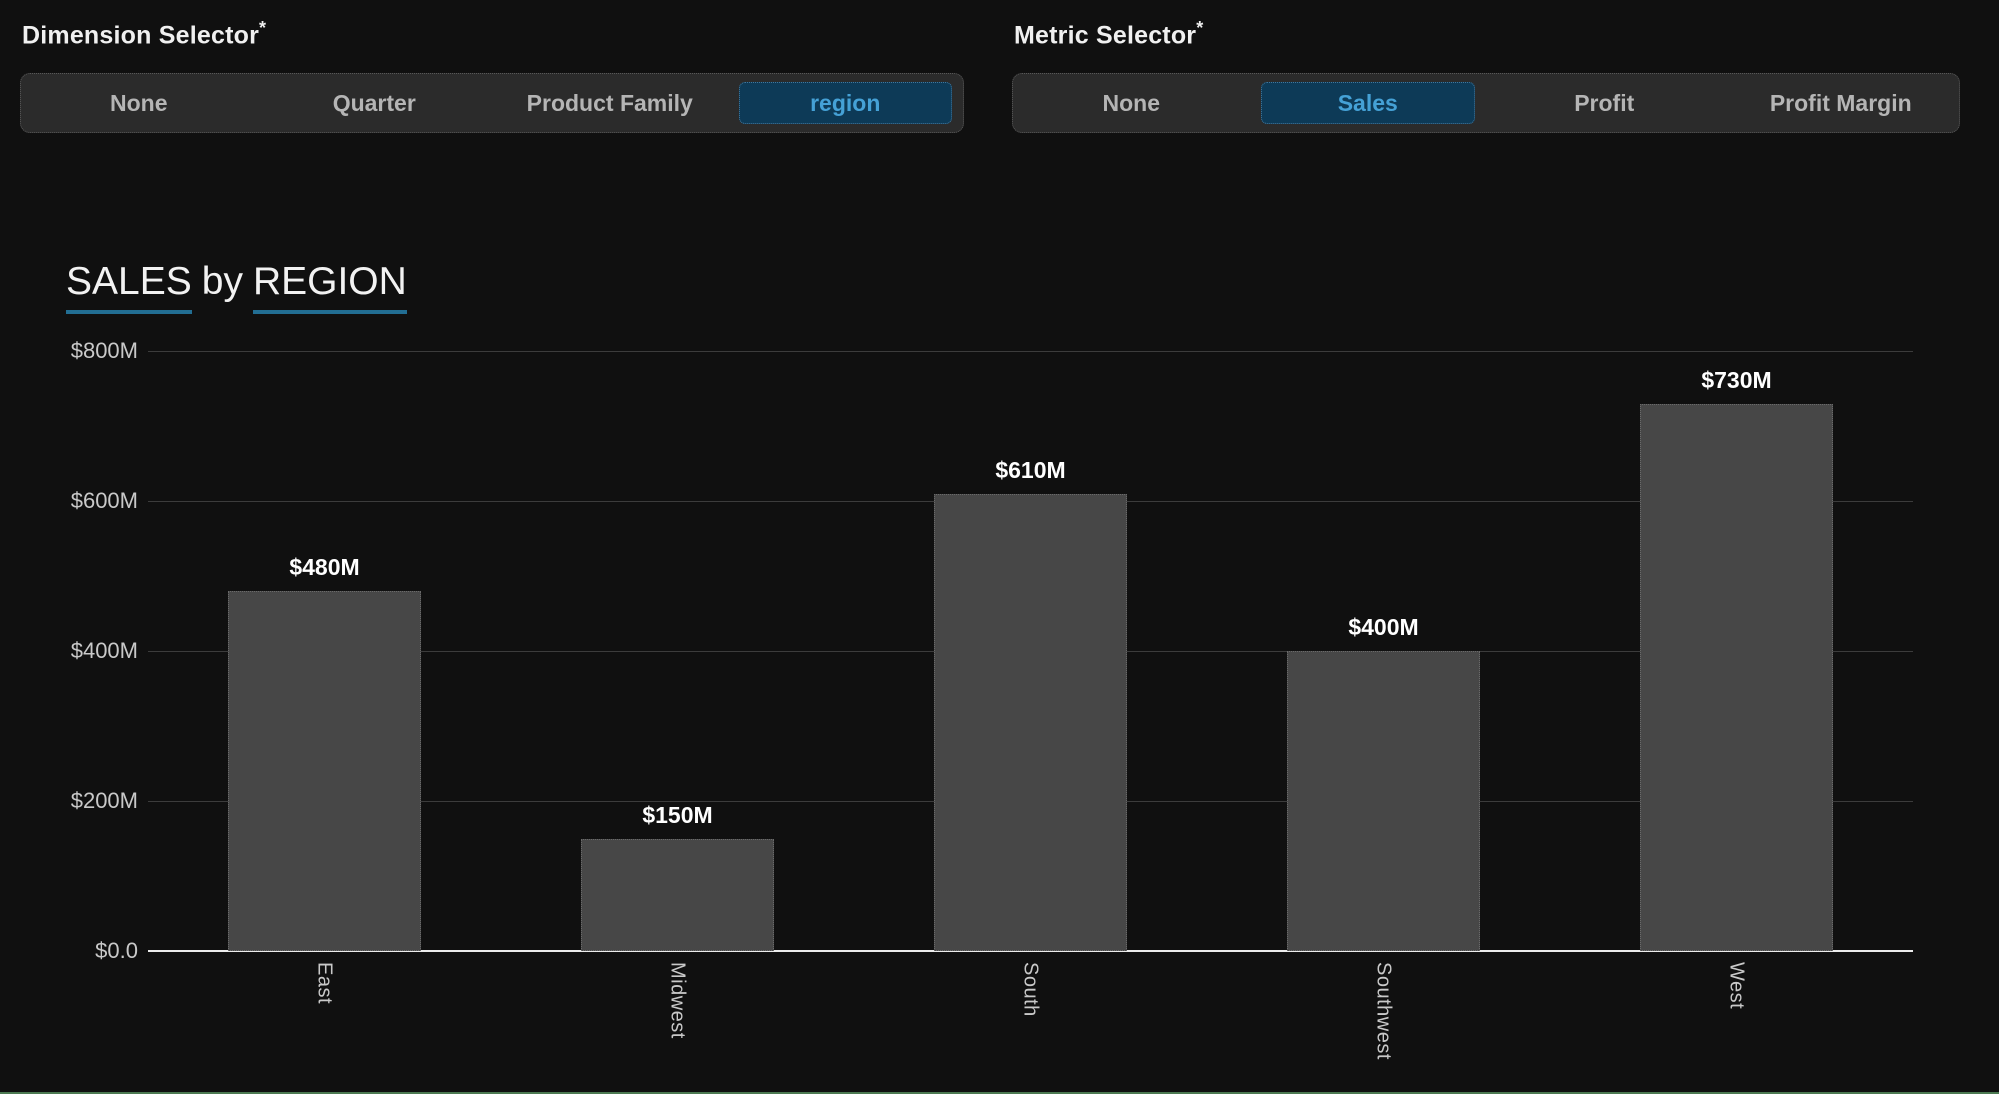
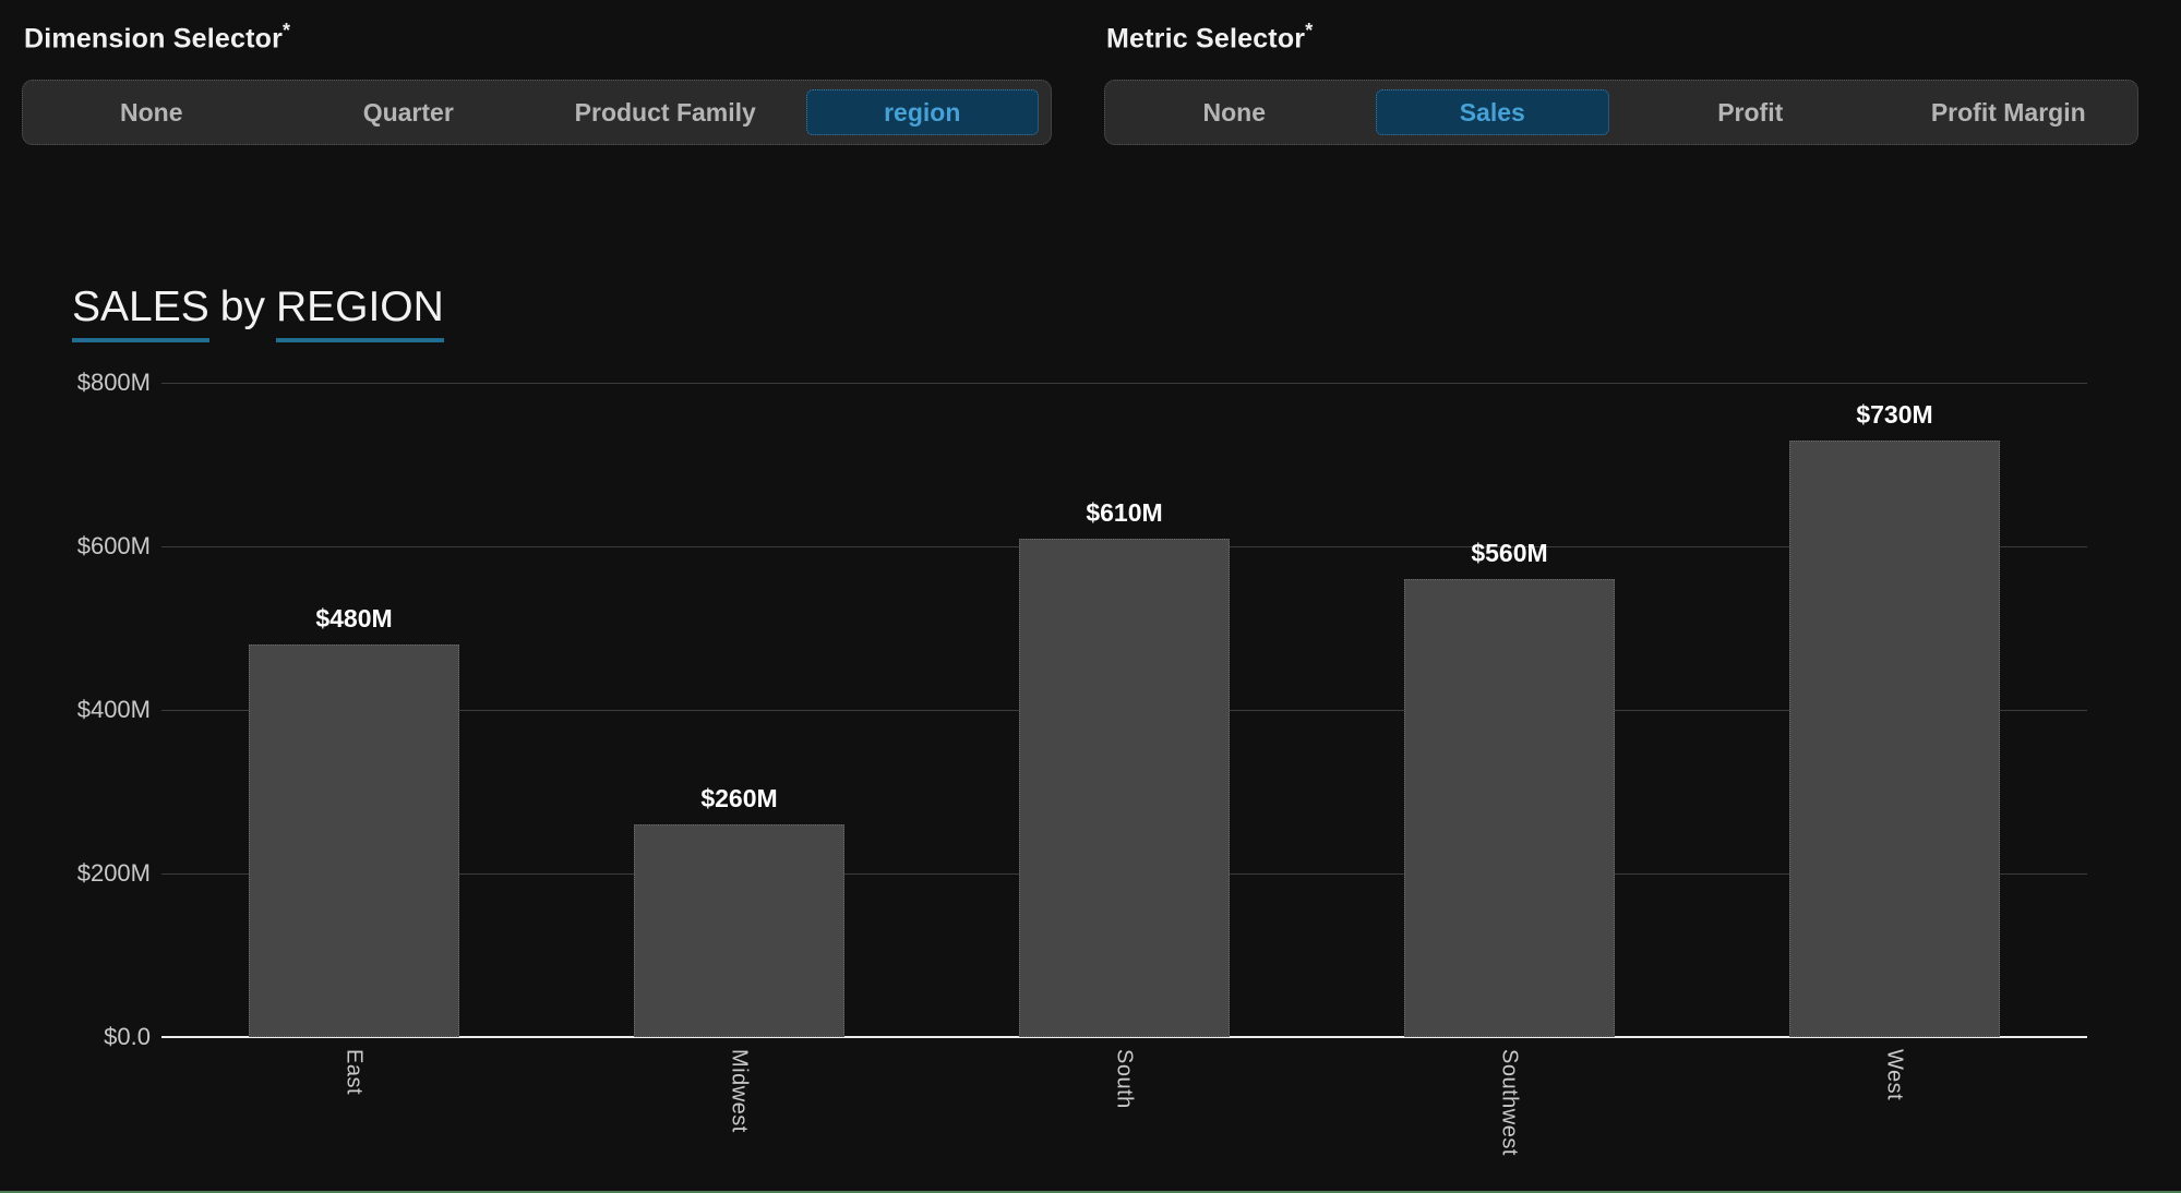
Midwest: $150M -> $260M
Southwest: $400M -> $560M
